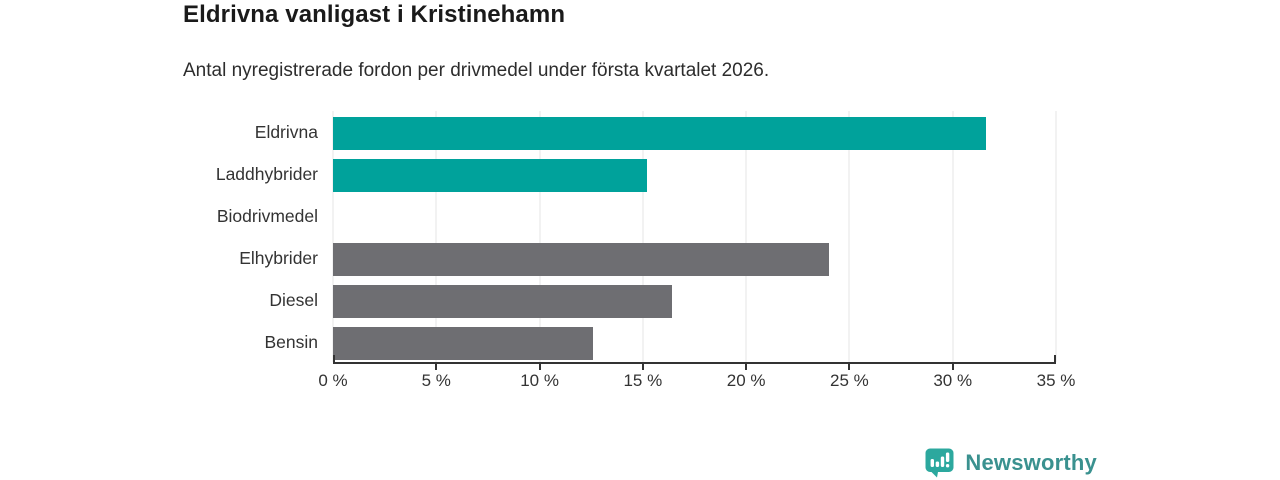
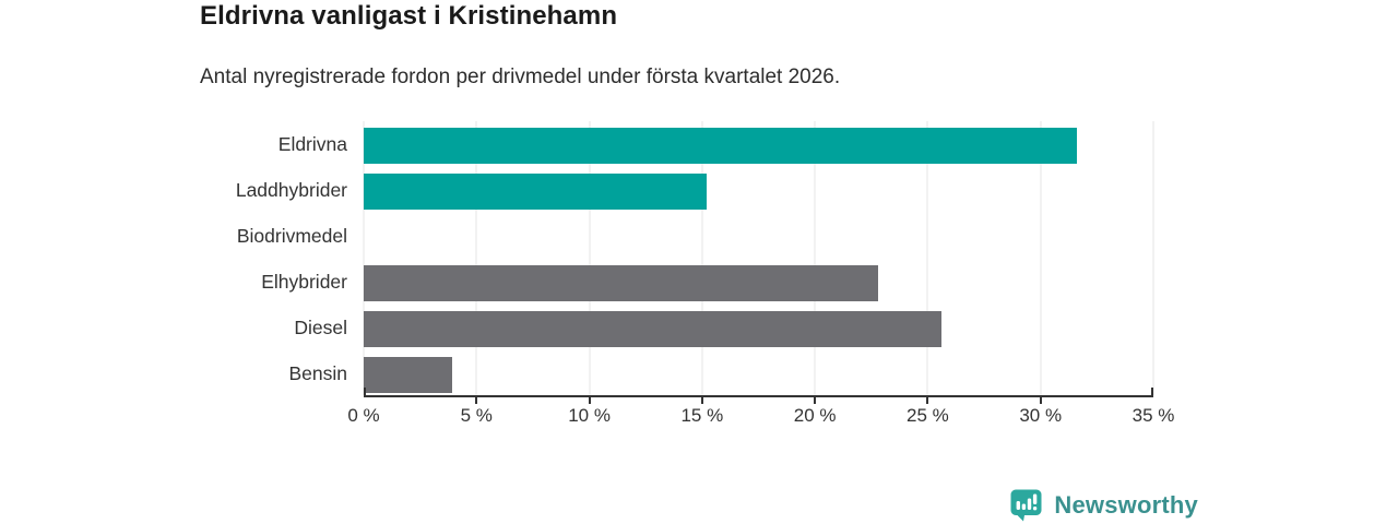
Elhybrider: 24.0% -> 22.8%
Diesel: 16.4% -> 25.6%
Bensin: 12.6% -> 3.9%
